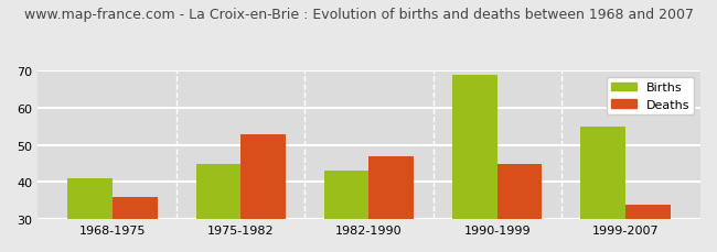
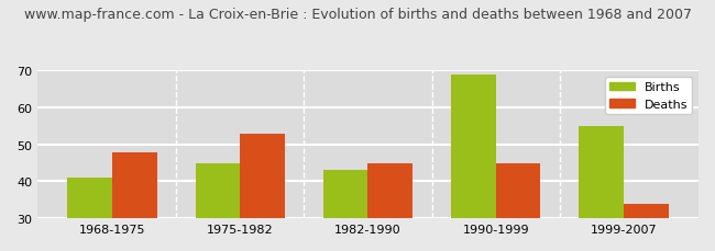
Deaths/1968-1975: 36 -> 48
Deaths/1982-1990: 47 -> 45
